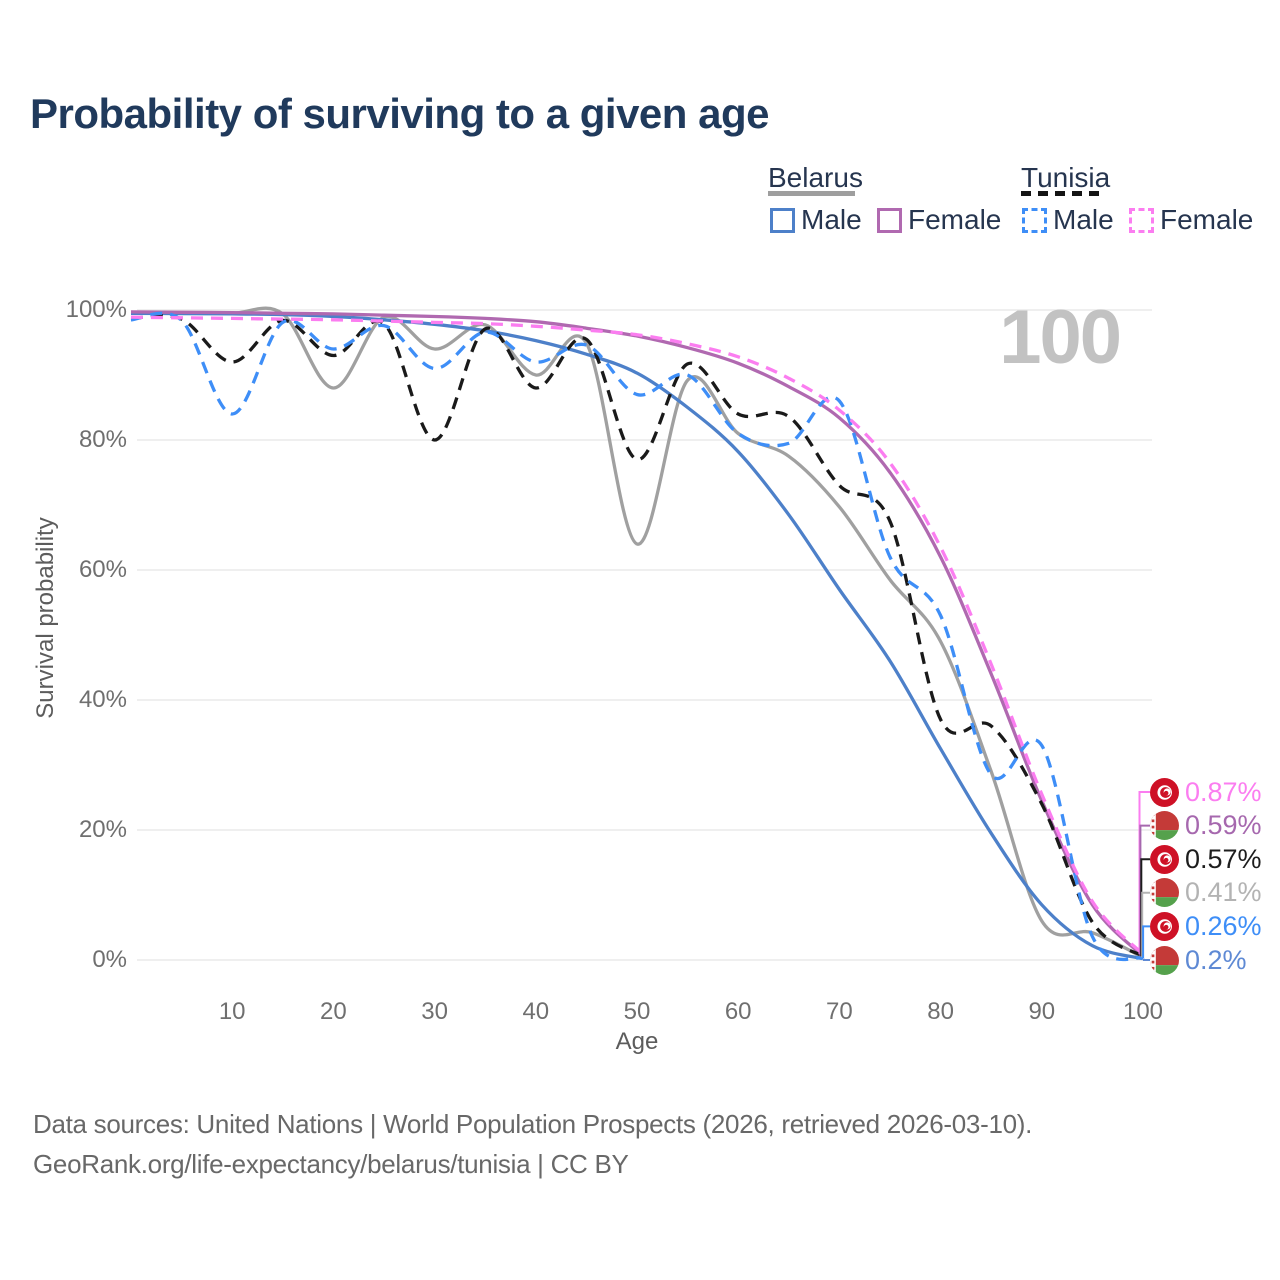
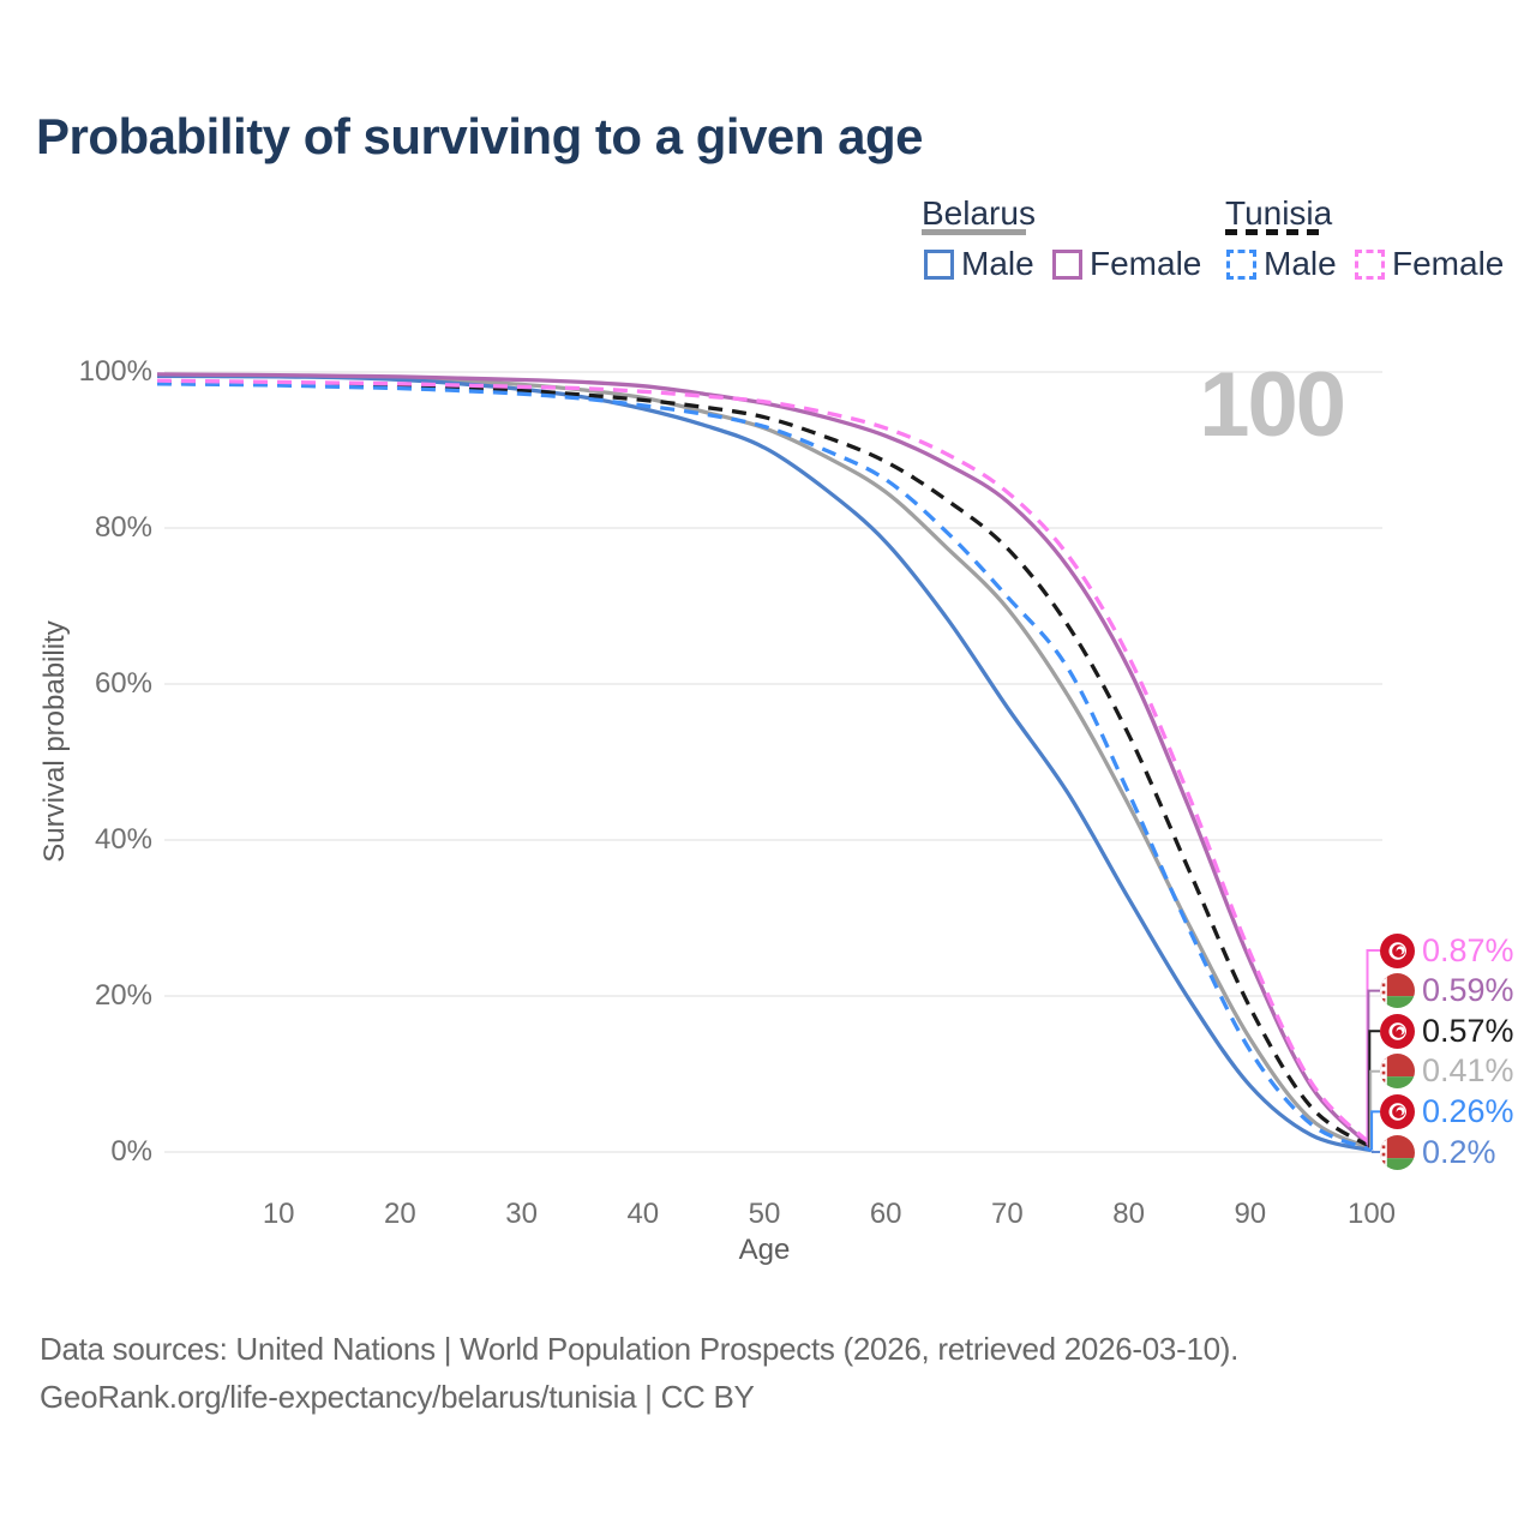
Tunisia/10: 92% -> 98%
Tunisia Male/10: 84% -> 98%
Belarus/20: 88% -> 99%
Tunisia/20: 93% -> 98%
Tunisia Male/20: 94% -> 98%
Belarus/30: 94% -> 98%
Tunisia/30: 80% -> 98%
Tunisia Male/30: 91% -> 97%
Belarus/40: 90% -> 97%
Tunisia/40: 88% -> 96%
Tunisia Male/40: 92% -> 96%
Belarus/50: 64% -> 93%
Tunisia/50: 77% -> 94%
Tunisia Male/50: 87% -> 93%
Belarus/60: 81% -> 85%
Tunisia/60: 84% -> 88%
Tunisia Male/60: 81% -> 86%
Tunisia/70: 73% -> 77%
Tunisia Male/70: 86% -> 71%
Belarus/80: 49% -> 44%
Tunisia/80: 37% -> 54%
Tunisia Male/80: 53% -> 46%
Belarus/90: 6% -> 14%
Tunisia/90: 24% -> 18%
Tunisia Male/90: 33% -> 13%
